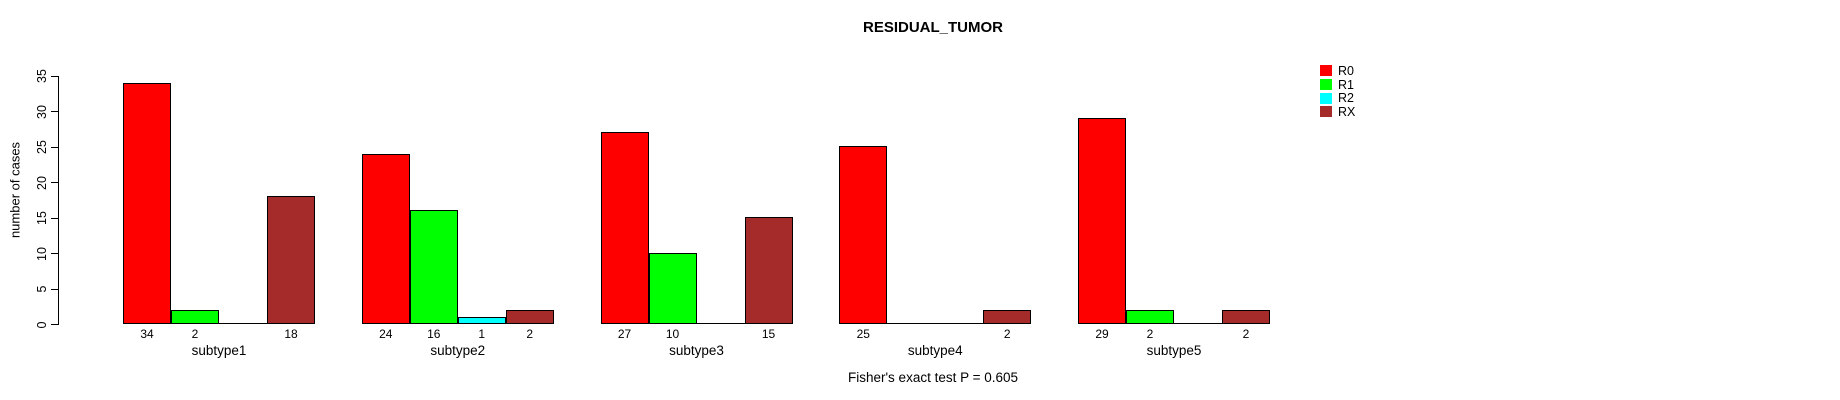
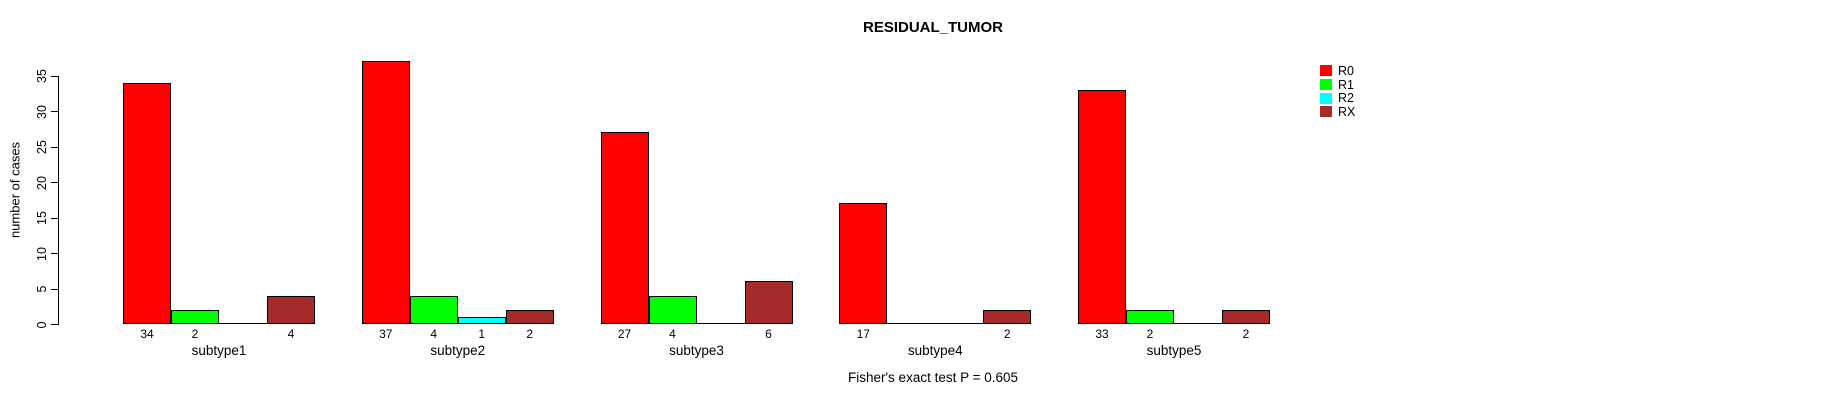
RX/subtype1: 18 -> 4
R0/subtype2: 24 -> 37
R1/subtype2: 16 -> 4
R1/subtype3: 10 -> 4
RX/subtype3: 15 -> 6
R0/subtype4: 25 -> 17
R0/subtype5: 29 -> 33
